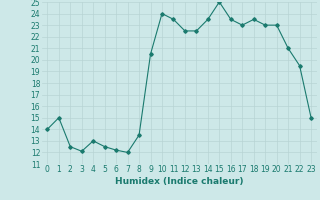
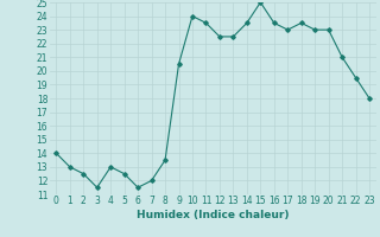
1: 15.0 -> 13.0
3: 12.1 -> 11.5
6: 12.2 -> 11.5
23: 15.0 -> 18.0
